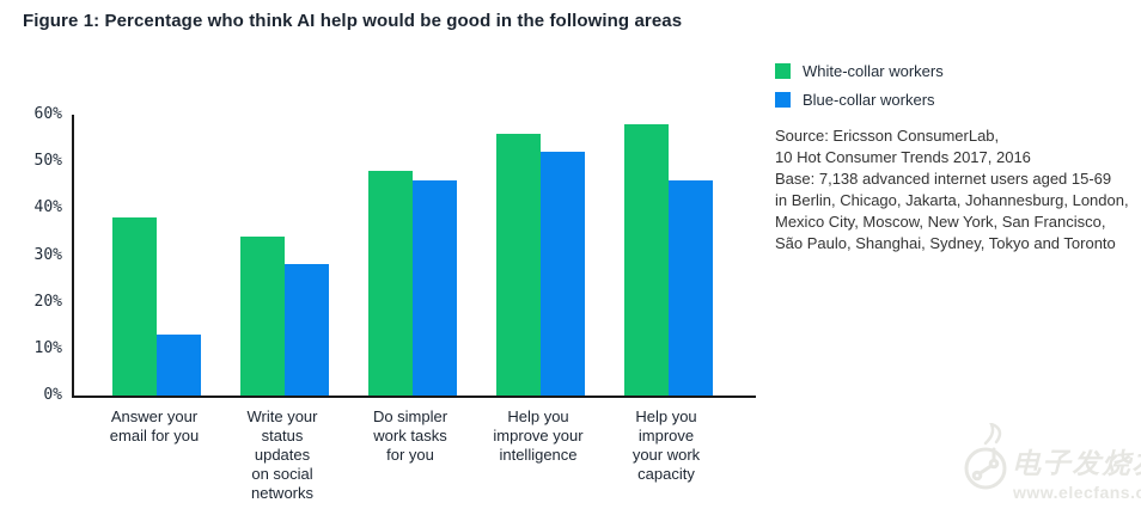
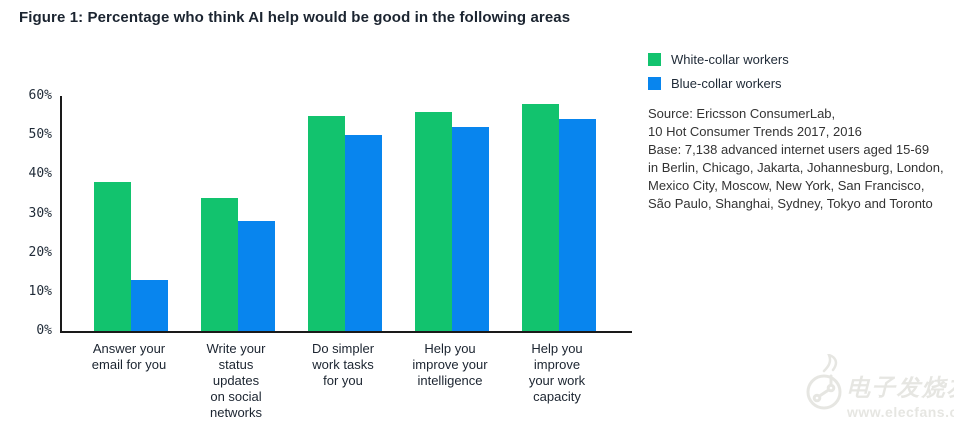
White-collar workers/Do simpler work tasks for you: 48% -> 55%
Blue-collar workers/Do simpler work tasks for you: 46% -> 50%
Blue-collar workers/Help you improve your work capacity: 46% -> 54%
